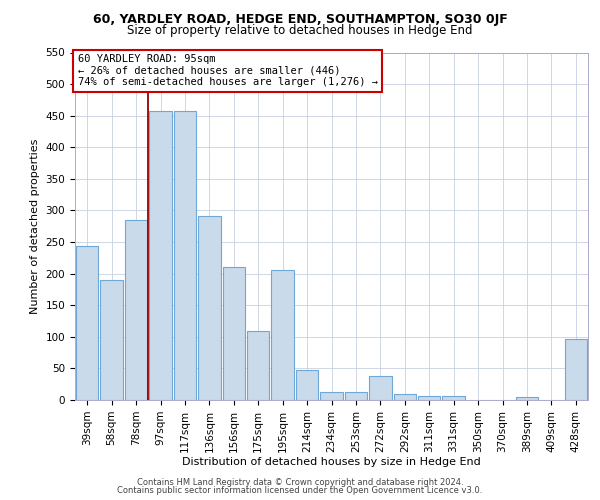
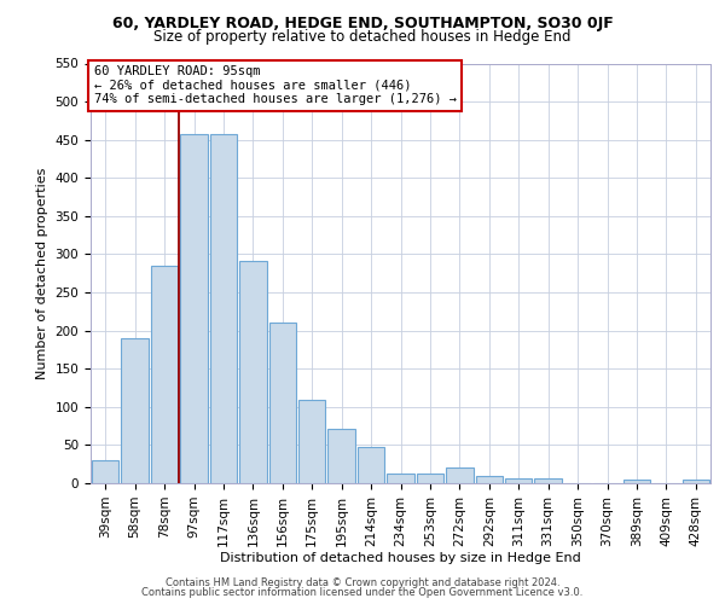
39sqm: 244 -> 30
195sqm: 206 -> 72
272sqm: 38 -> 20
428sqm: 96 -> 5
